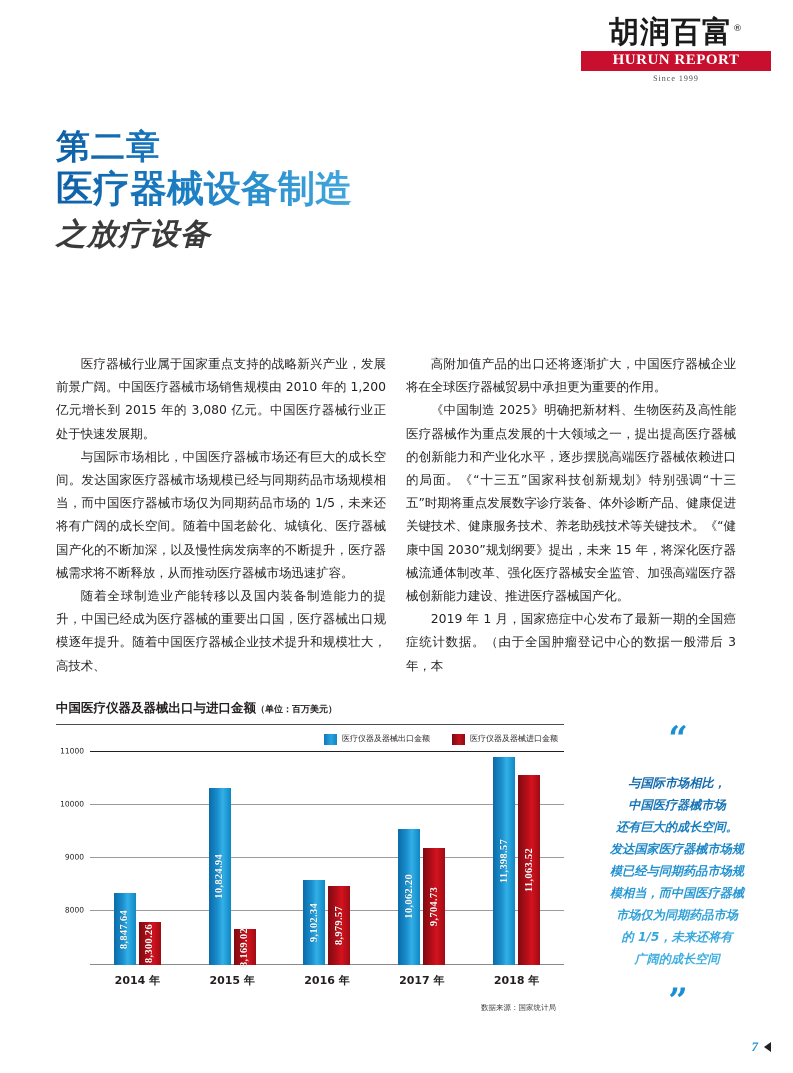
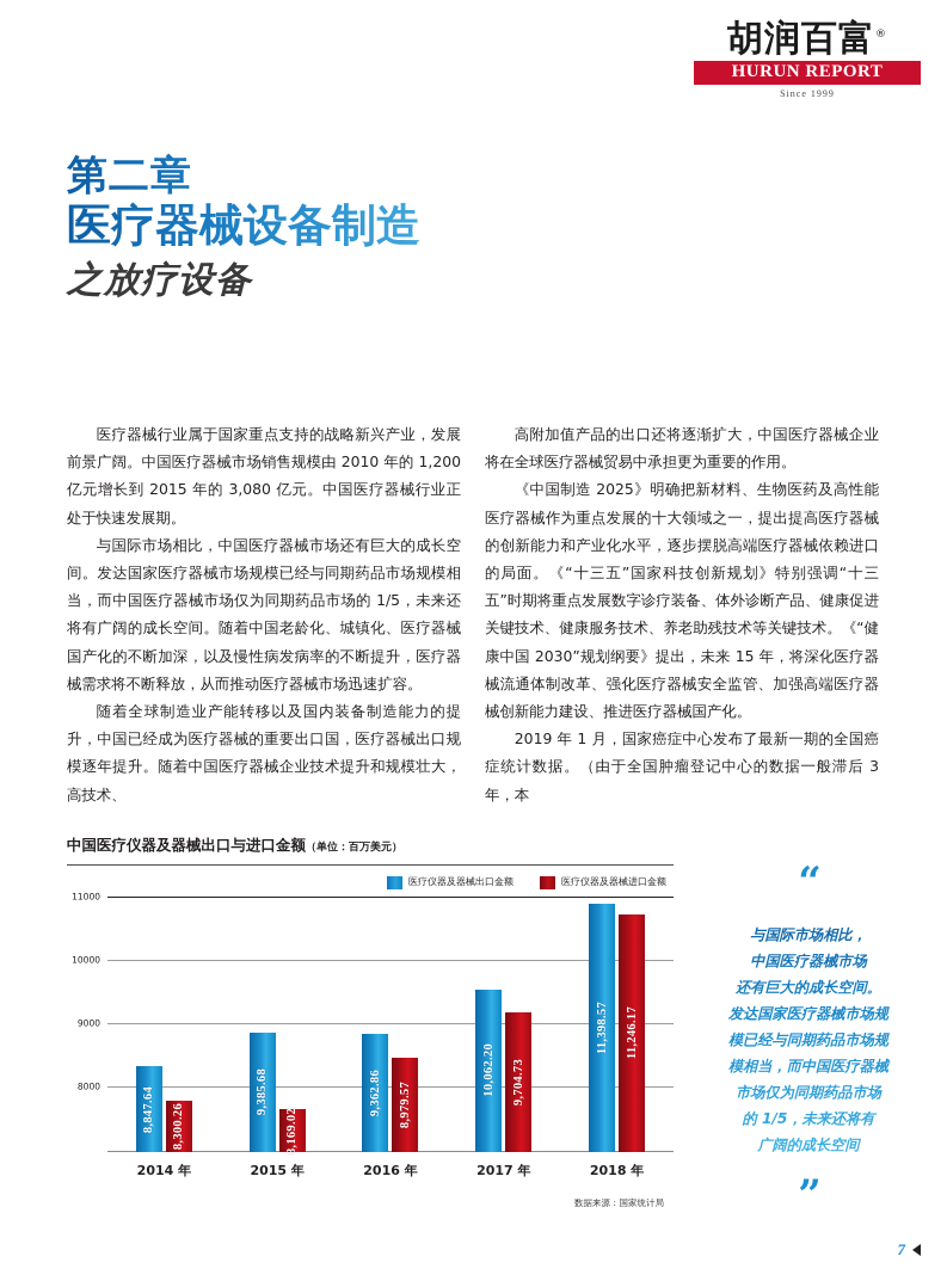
医疗仪器及器械出口金额/2015 年: 10,824.94 -> 9,385.68
医疗仪器及器械出口金额/2016 年: 9,102.34 -> 9,362.86
医疗仪器及器械进口金额/2018 年: 11,063.52 -> 11,246.17
